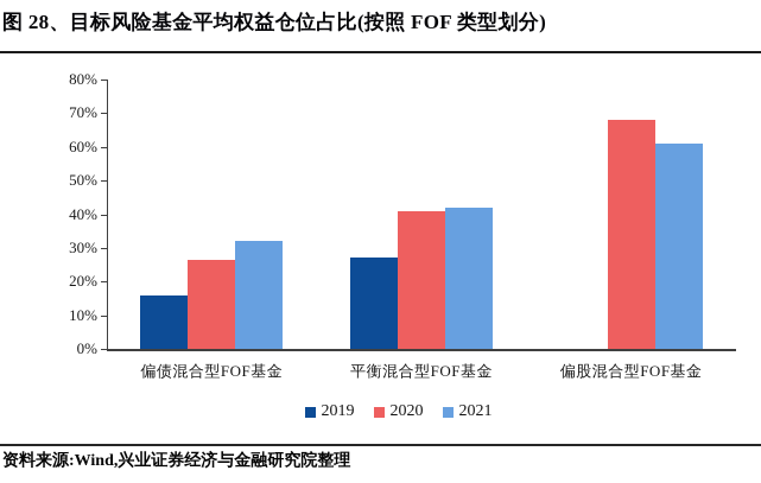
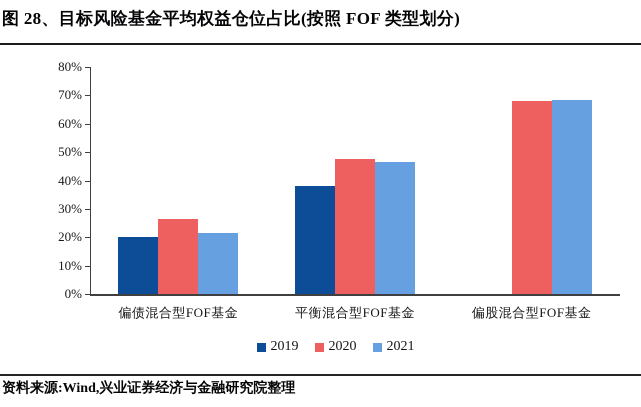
2019/偏债混合型FOF基金: 16% -> 20%
2021/偏债混合型FOF基金: 32% -> 22%
2019/平衡混合型FOF基金: 27% -> 38%
2020/平衡混合型FOF基金: 41% -> 48%
2021/平衡混合型FOF基金: 42% -> 46%
2021/偏股混合型FOF基金: 61% -> 68%
